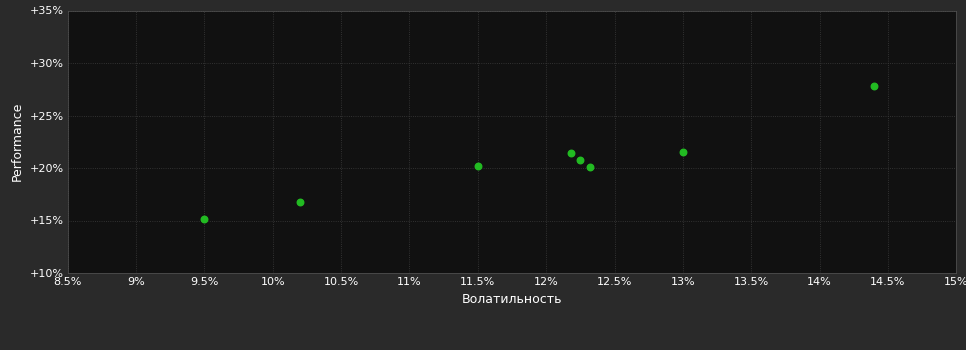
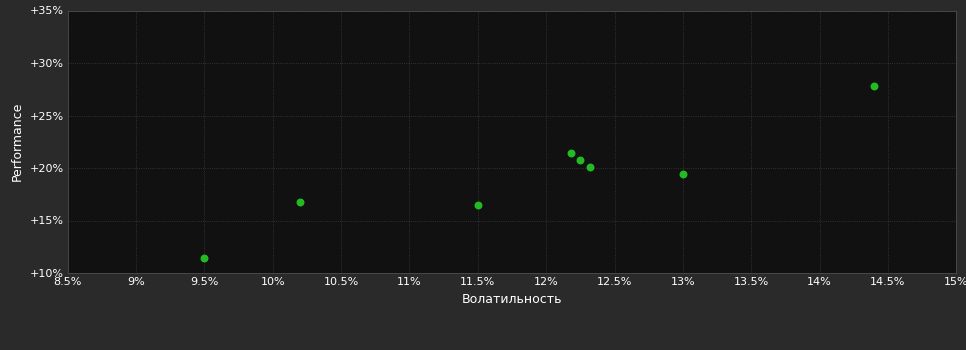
9.5%: 15.1% -> 11.4%
11.5%: 20.2% -> 16.5%
13%: 21.5% -> 19.4%
